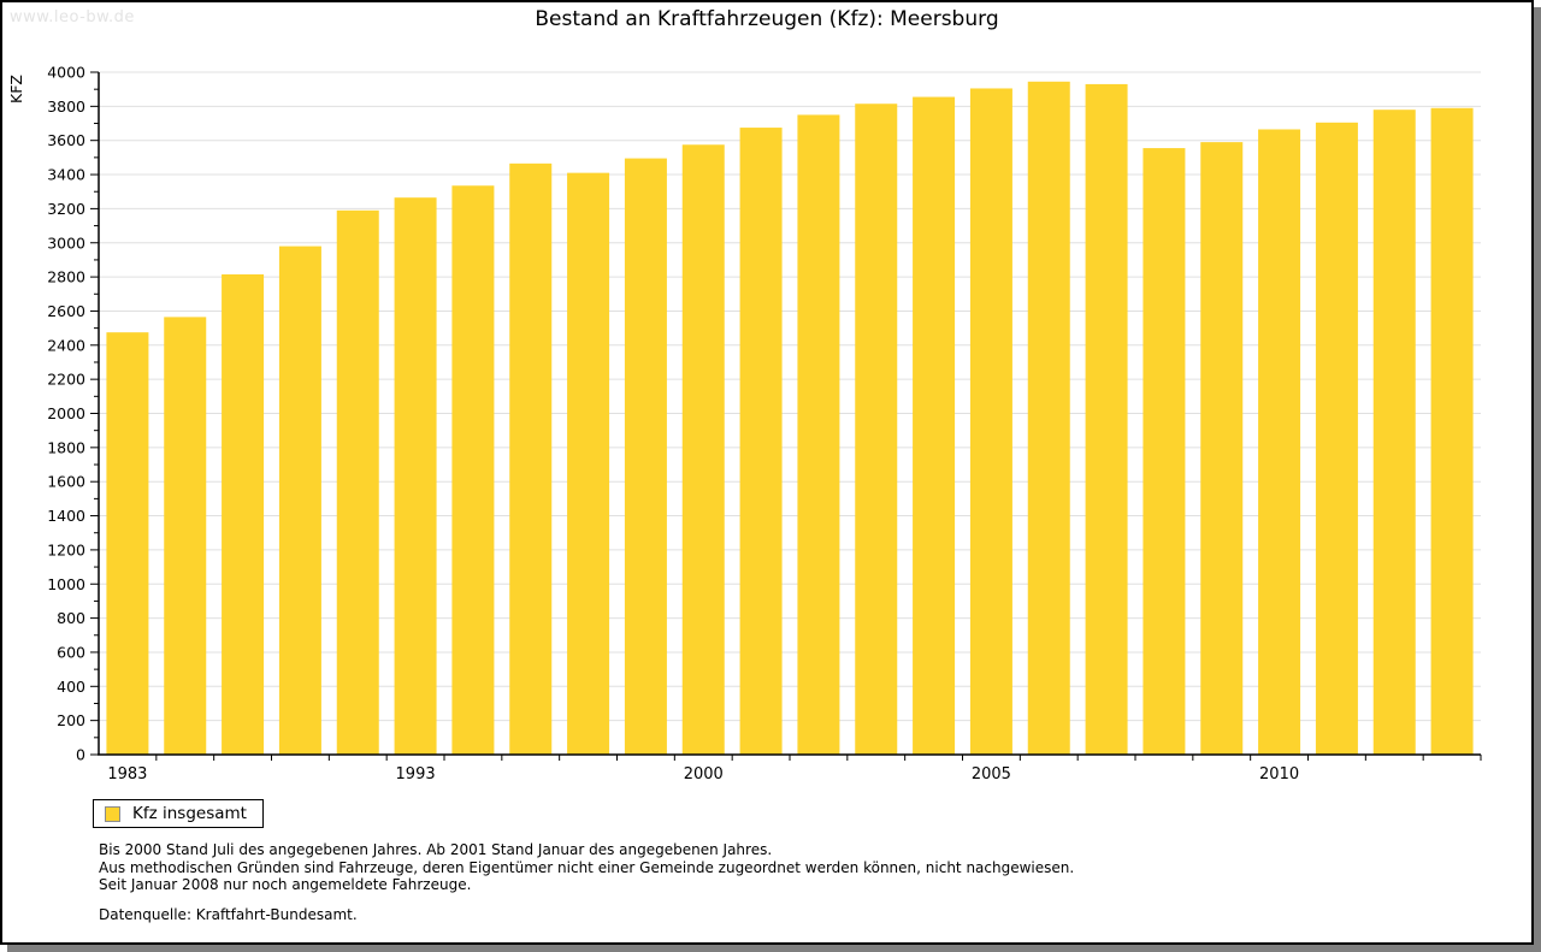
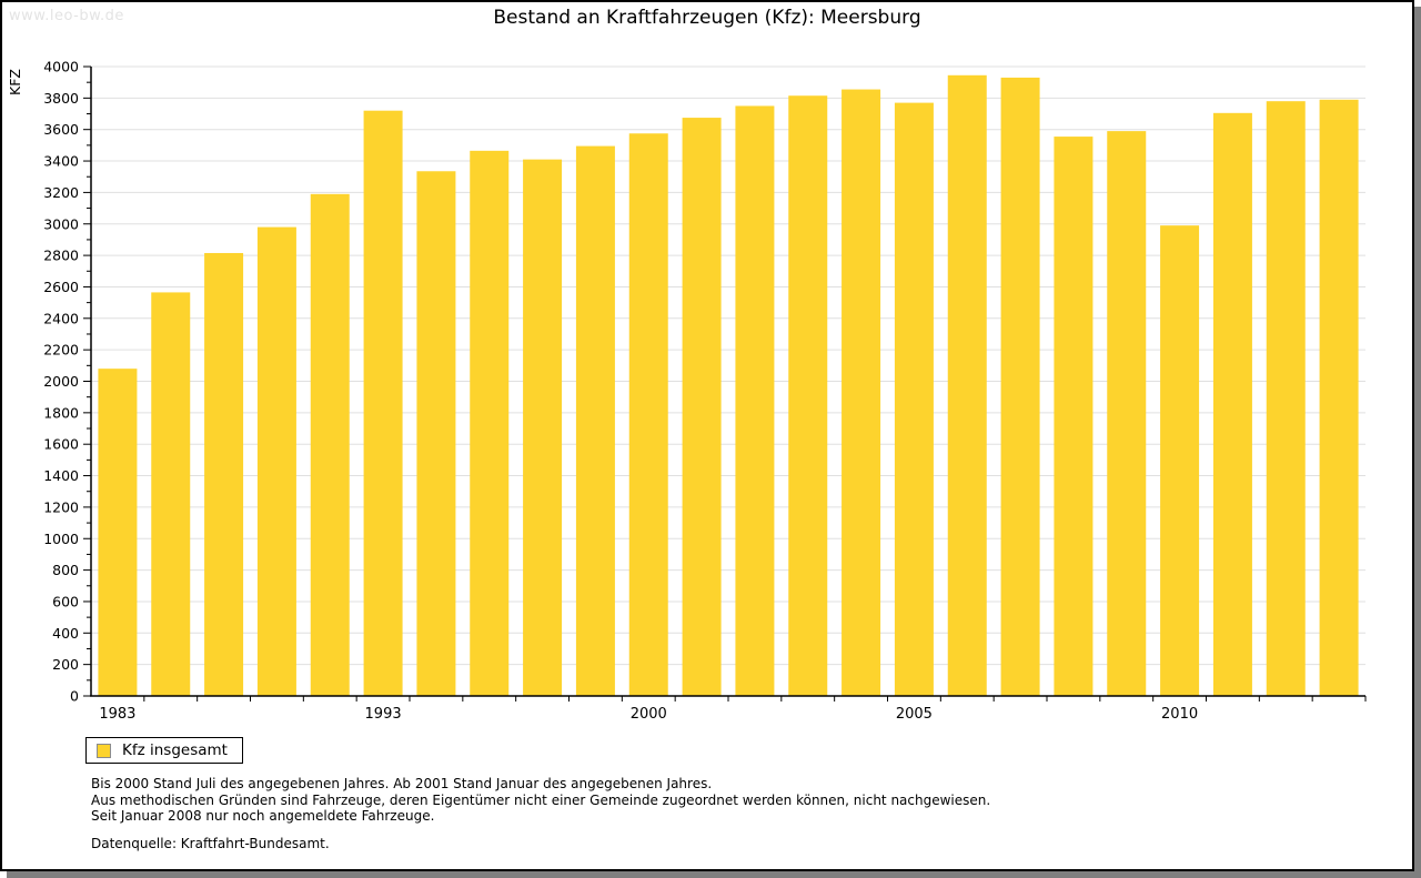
1983: 2480 -> 2080
1993: 3260 -> 3720
2005: 3900 -> 3770
2010: 3660 -> 2990
